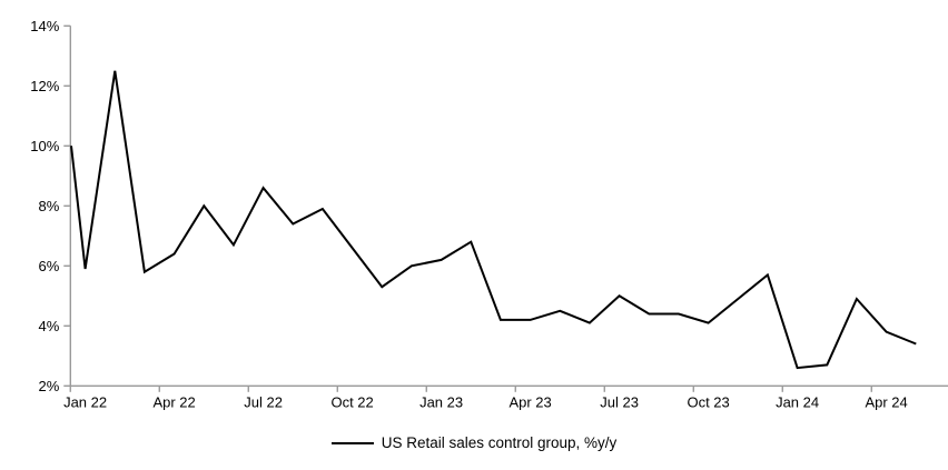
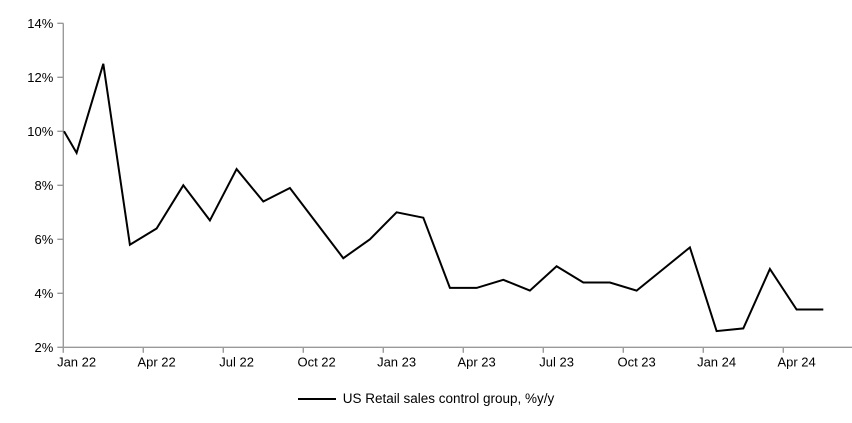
Jan 22: 5.9% -> 9.2%
Jan 23: 6.2% -> 7.0%
Apr 24: 3.8% -> 3.4%
